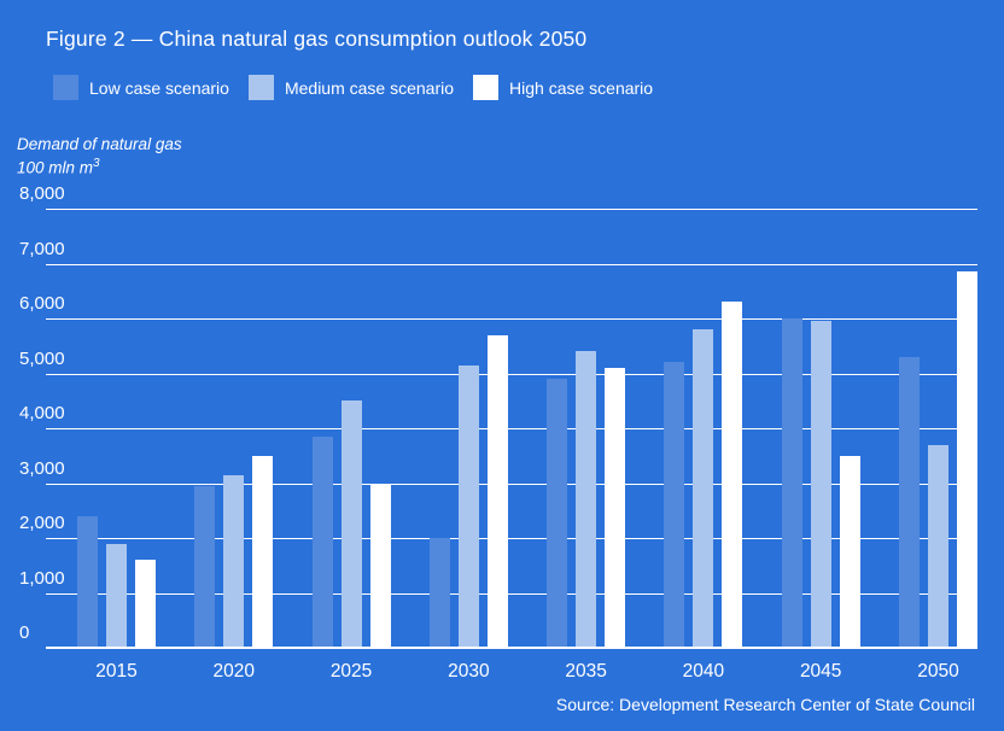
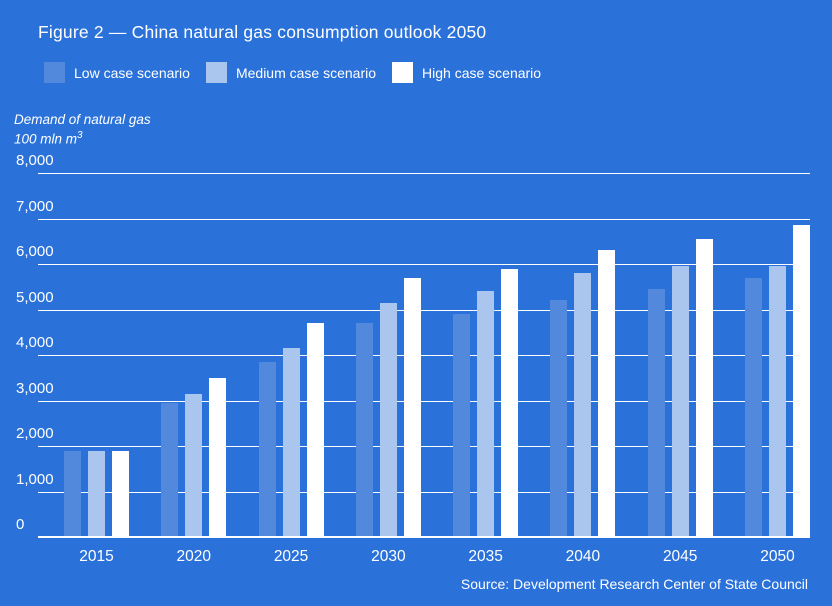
Low case scenario/2015: 2400 -> 1900
High case scenario/2015: 1600 -> 1900
Medium case scenario/2025: 4500 -> 4200
High case scenario/2025: 3000 -> 4700
Low case scenario/2030: 2000 -> 4700
High case scenario/2035: 5100 -> 5900
Low case scenario/2045: 6000 -> 5400
High case scenario/2045: 3500 -> 6600
Low case scenario/2050: 5300 -> 5700
Medium case scenario/2050: 3700 -> 6000
